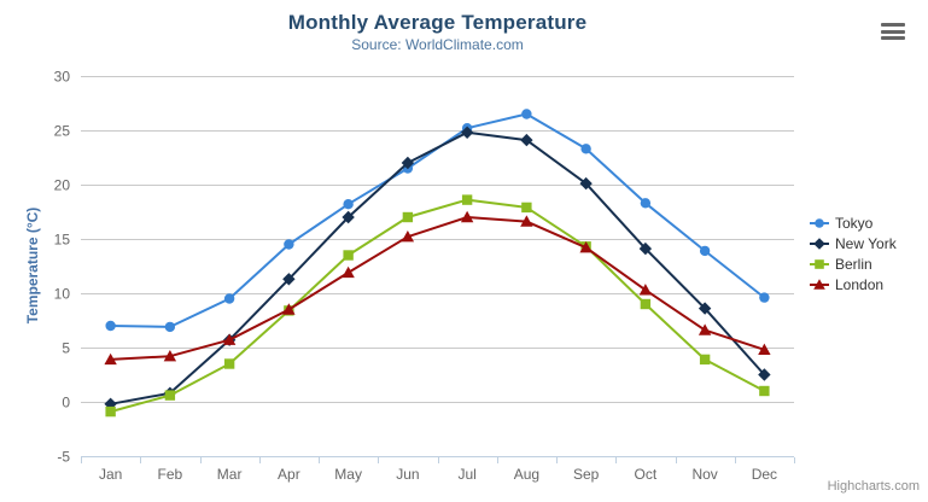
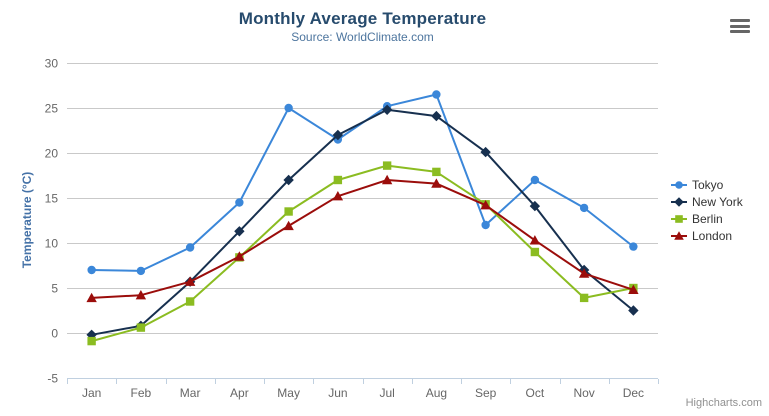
Tokyo/May: 18 -> 25
Tokyo/Sep: 23 -> 12
Tokyo/Oct: 18 -> 17
New York/Nov: 9 -> 7
Berlin/Dec: 1 -> 5
